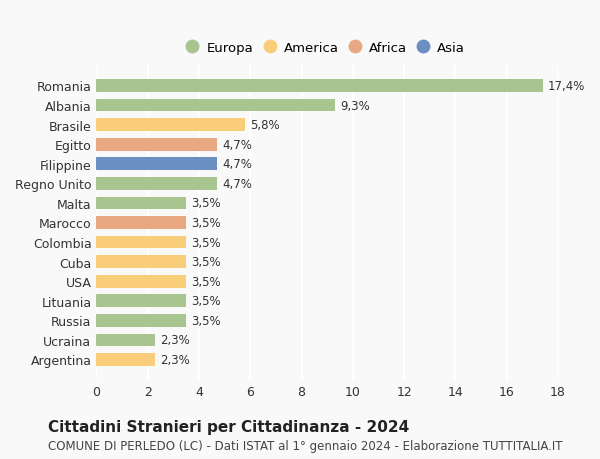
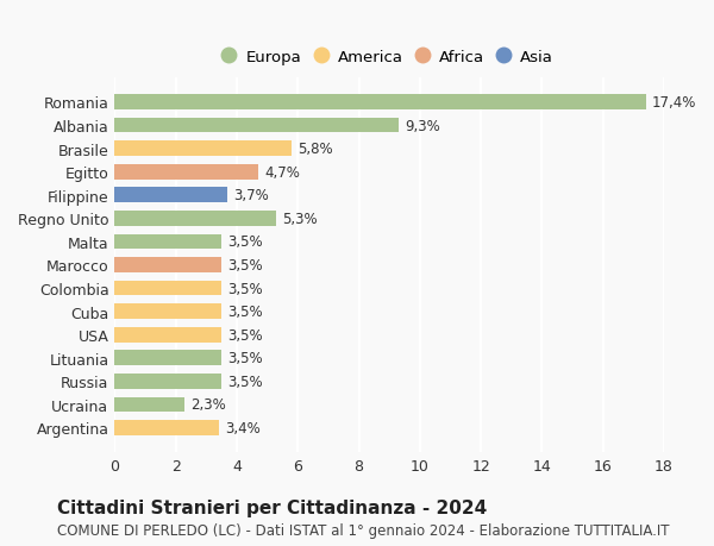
Filippine: 4,7% -> 3,7%
Regno Unito: 4,7% -> 5,3%
Argentina: 2,3% -> 3,4%
